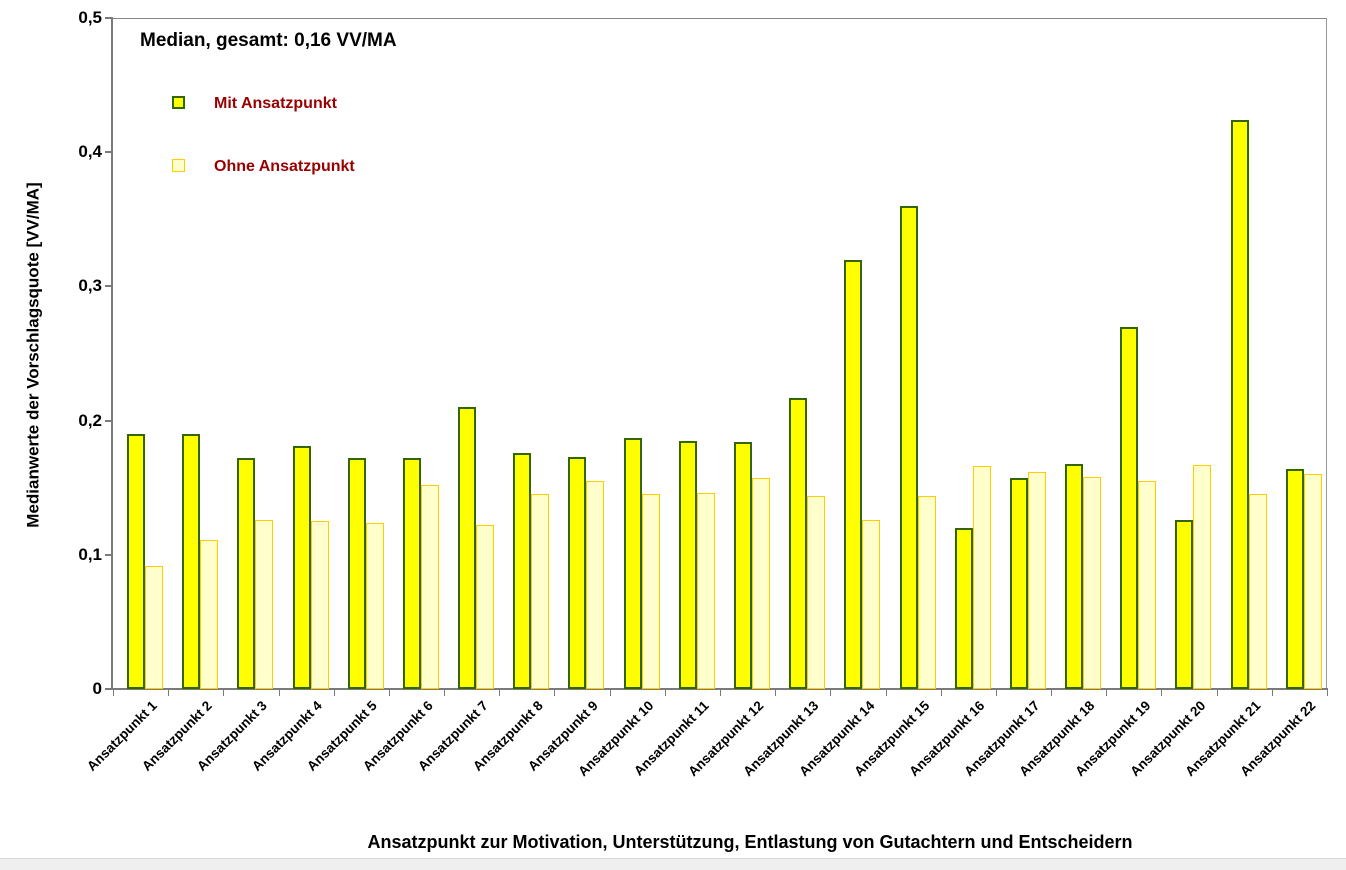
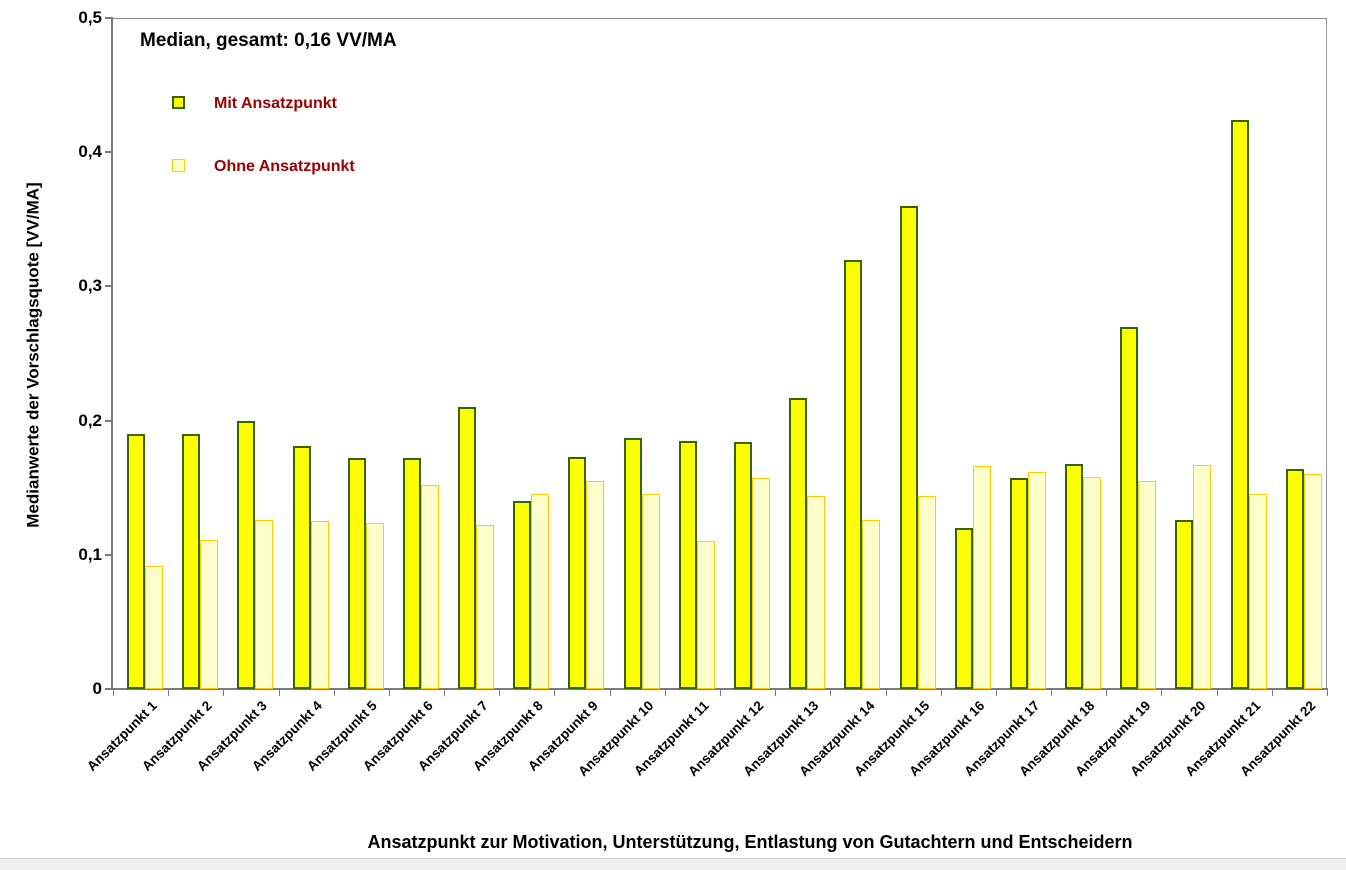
Mit Ansatzpunkt/Ansatzpunkt 3: 0,17 -> 0,20
Mit Ansatzpunkt/Ansatzpunkt 8: 0,18 -> 0,14
Ohne Ansatzpunkt/Ansatzpunkt 11: 0,15 -> 0,11
